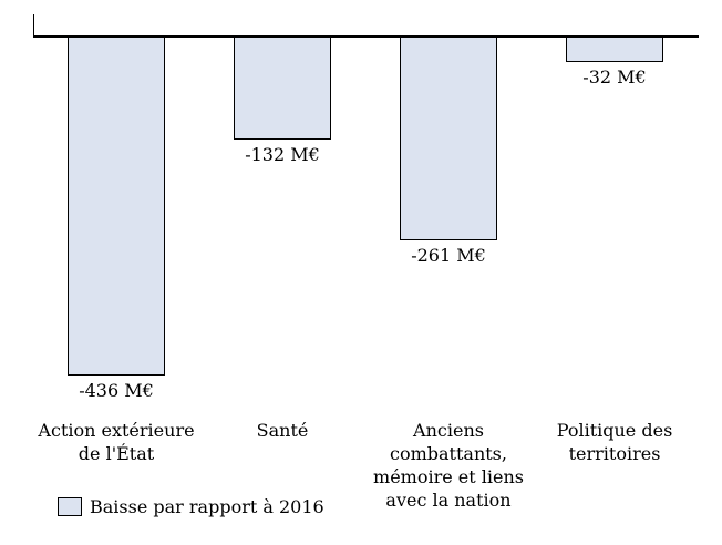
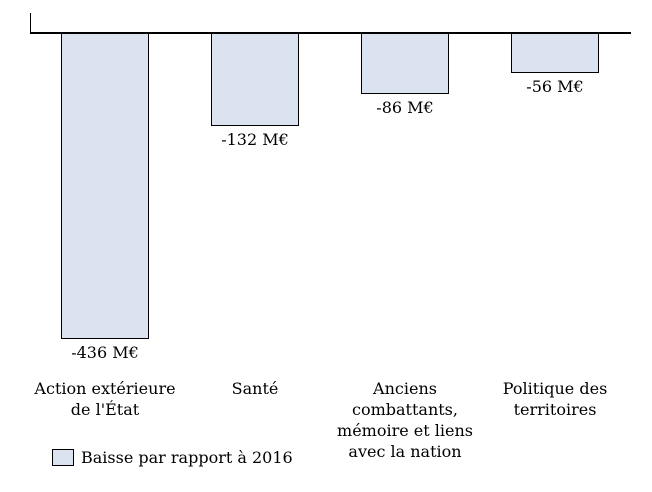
Anciens combattants, mémoire et liens avec la nation: -261 -> -86
Politique des territoires: -32 -> -56
